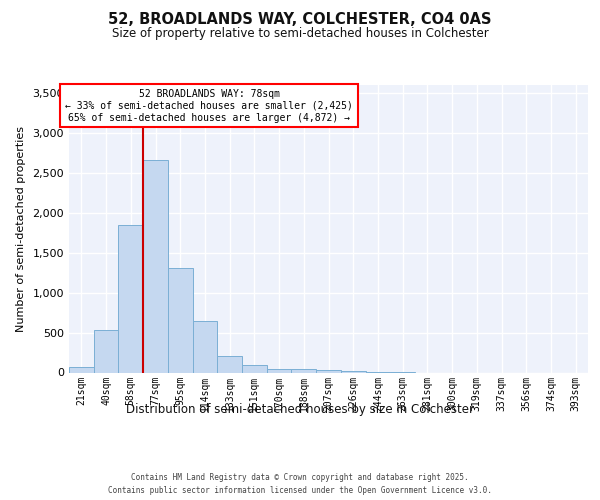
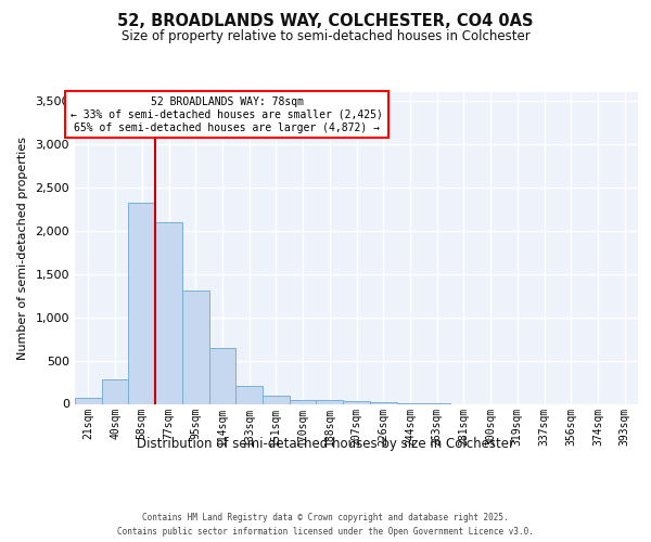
40sqm: 530 -> 280
58sqm: 1,850 -> 2,320
77sqm: 2,660 -> 2,100
